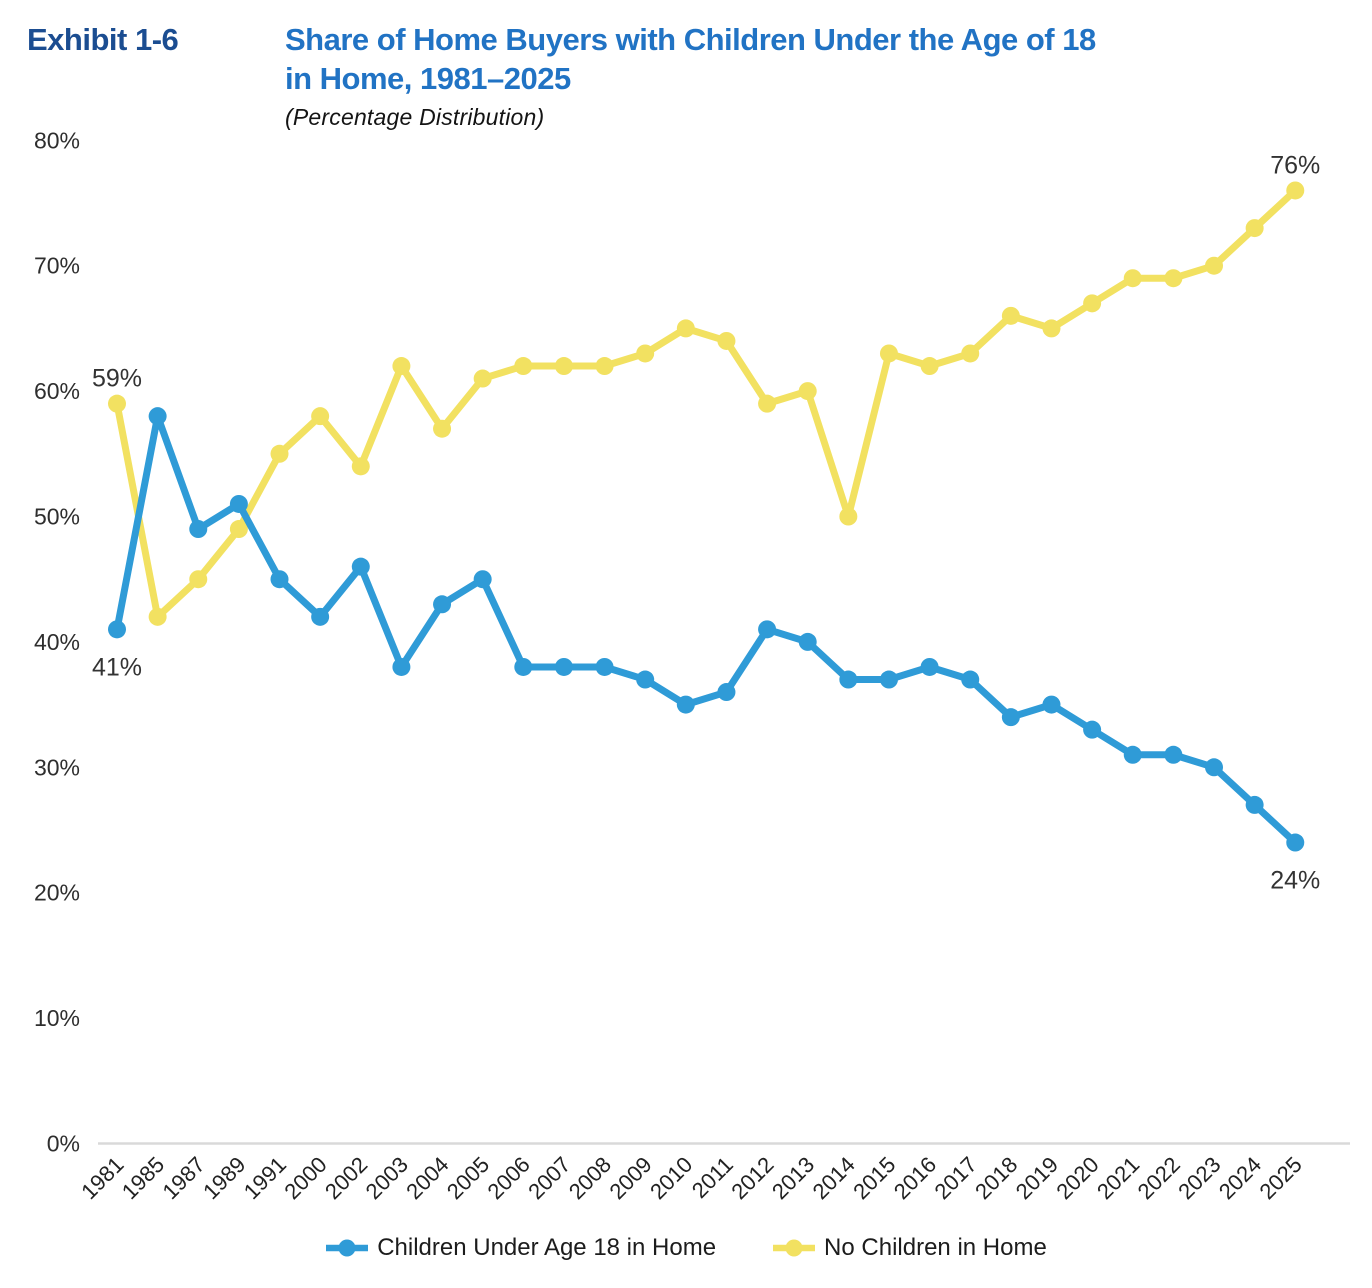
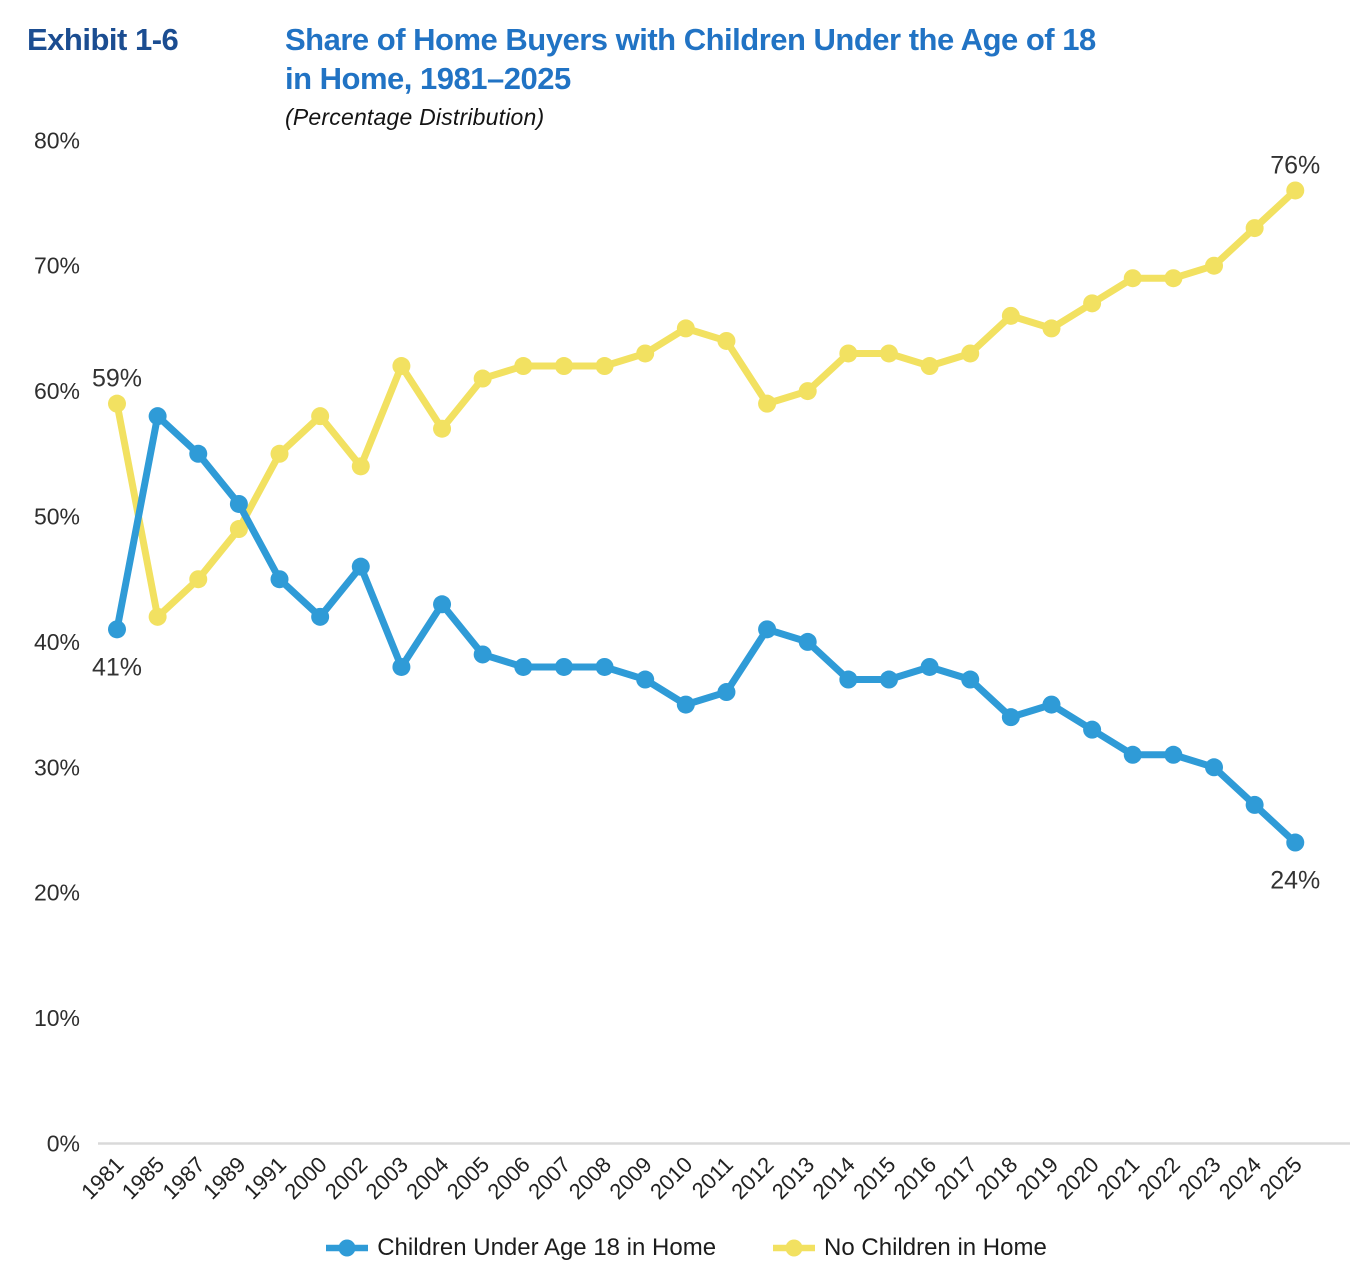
Children Under Age 18 in Home/1987: 49% -> 55%
Children Under Age 18 in Home/2005: 45% -> 39%
No Children in Home/2014: 50% -> 63%
